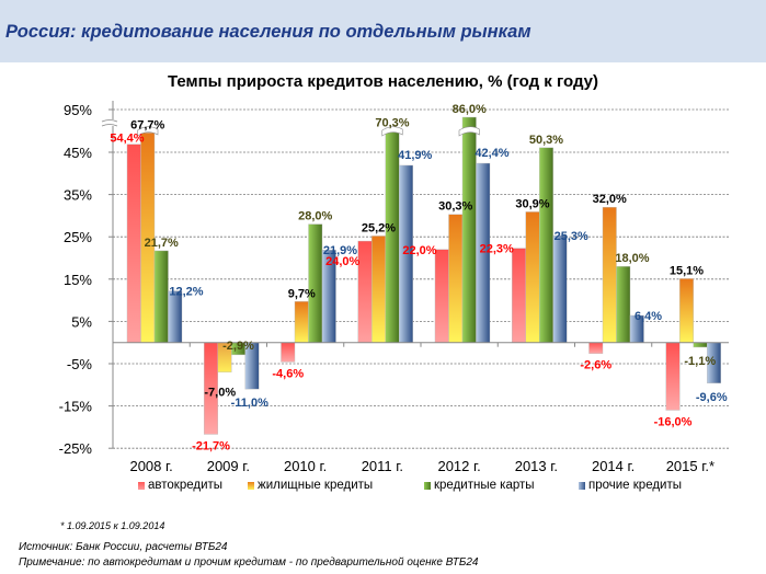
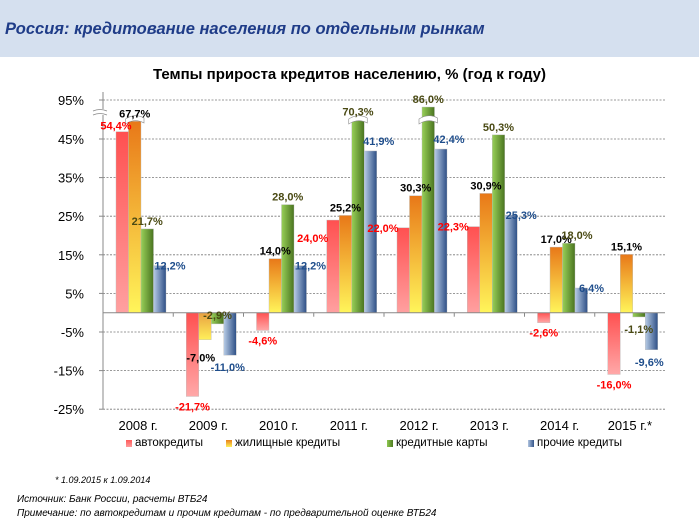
жилищные кредиты/2010 г.: 9,7% -> 14,0%
прочие кредиты/2010 г.: 21,9% -> 12,2%
жилищные кредиты/2014 г.: 32,0% -> 17,0%
